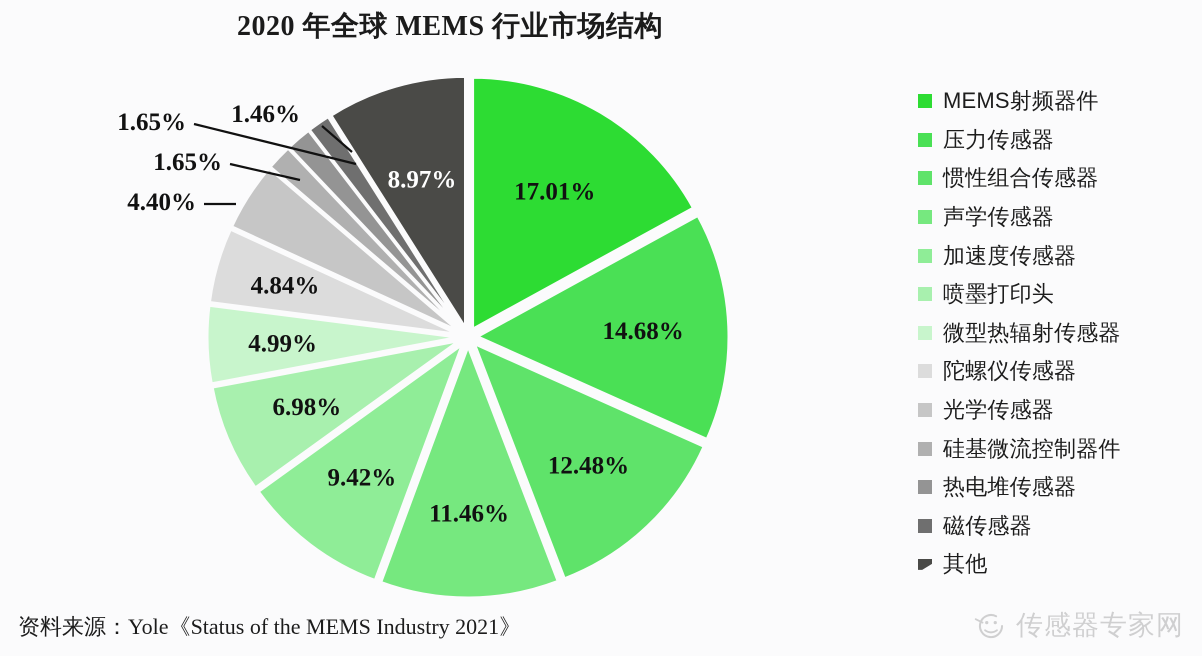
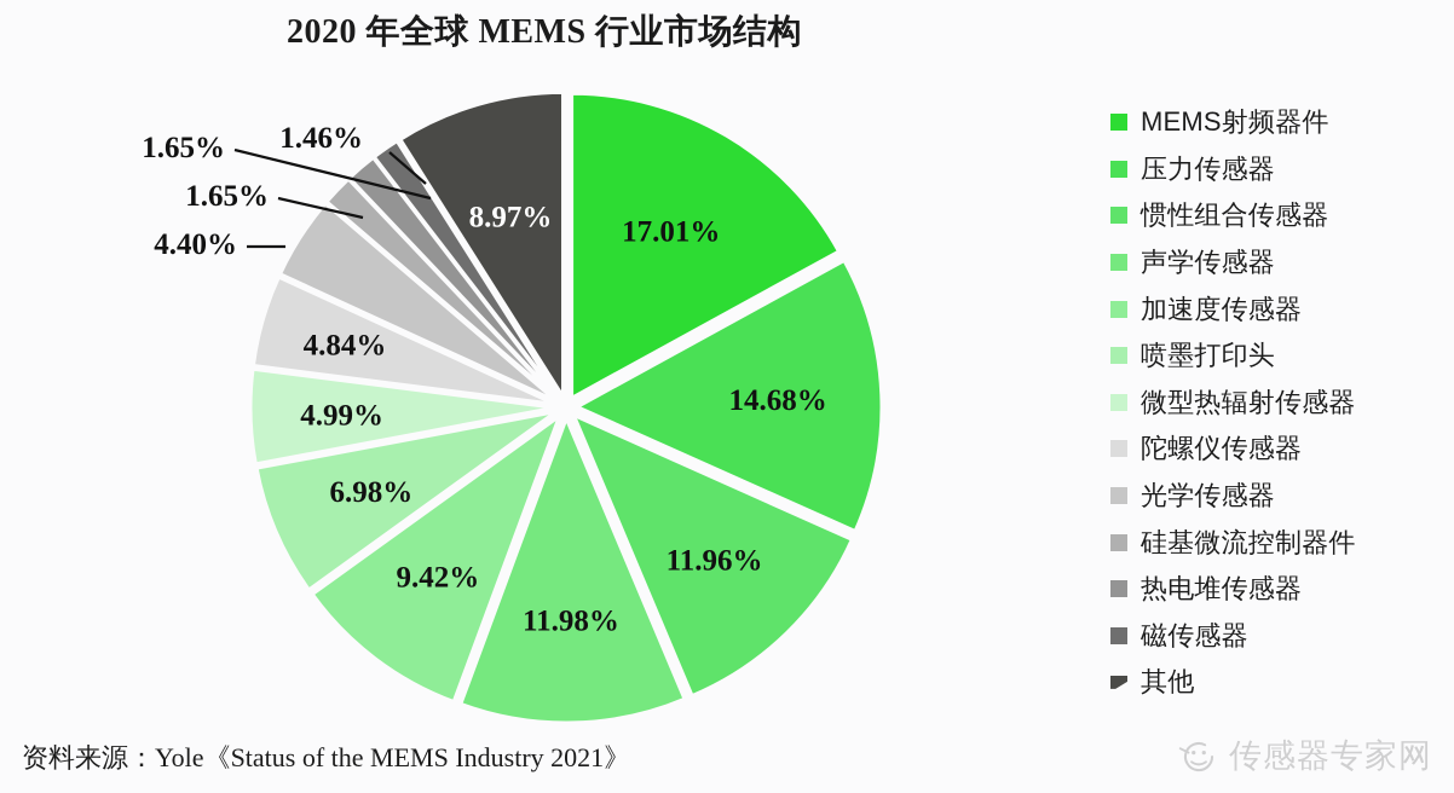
惯性组合传感器: 12.48% -> 11.96%
声学传感器: 11.46% -> 11.98%
